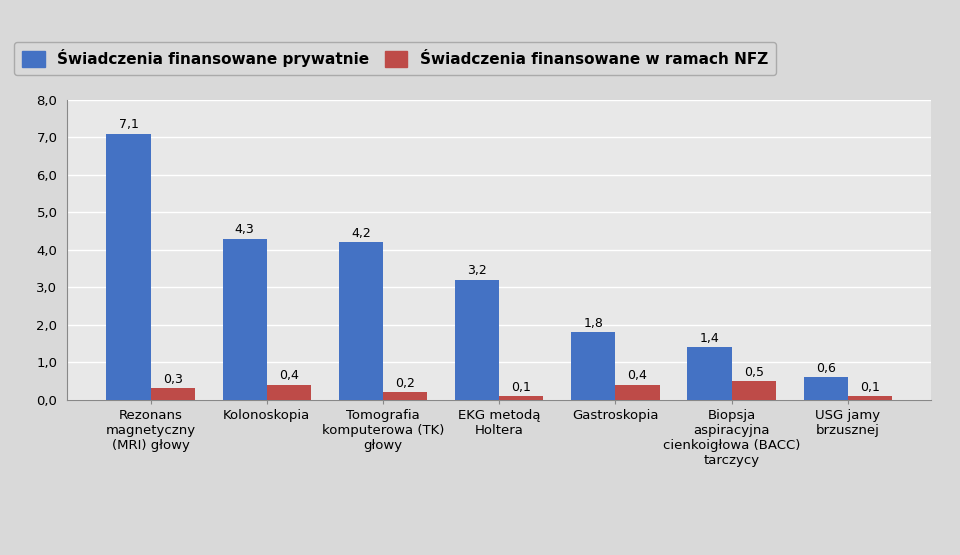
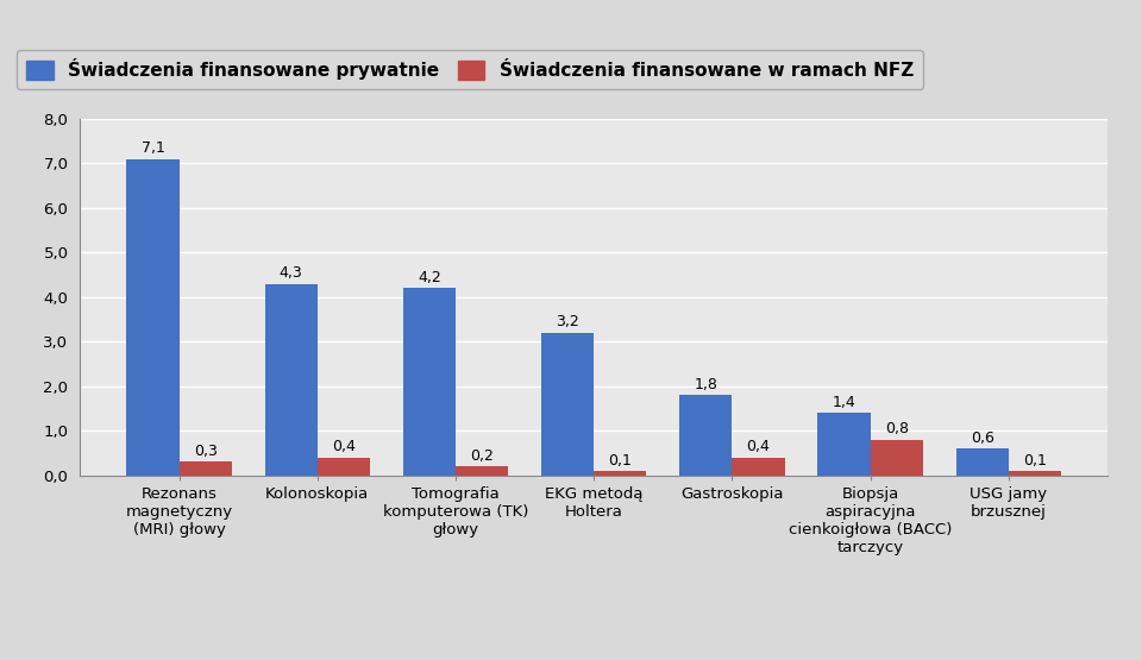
Świadczenia finansowane w ramach NFZ/Biopsja aspiracyjna cienkoigłowa (BACC) tarczycy: 0,5 -> 0,8
